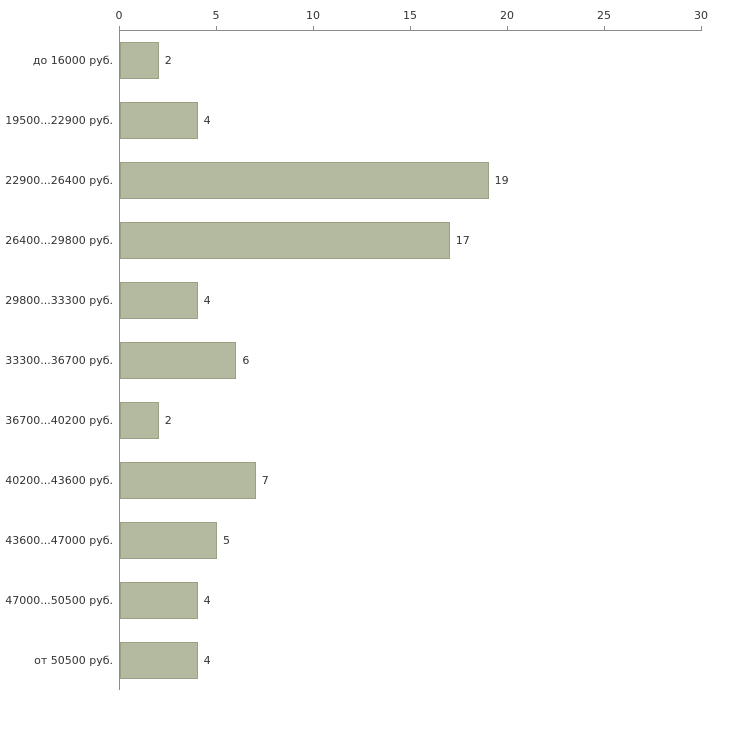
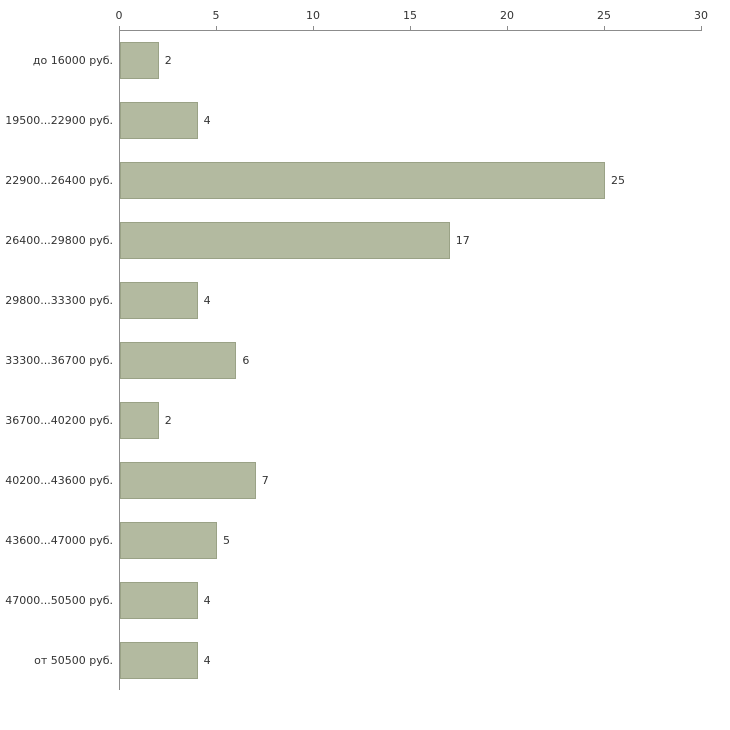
22900...26400 руб.: 19 -> 25
